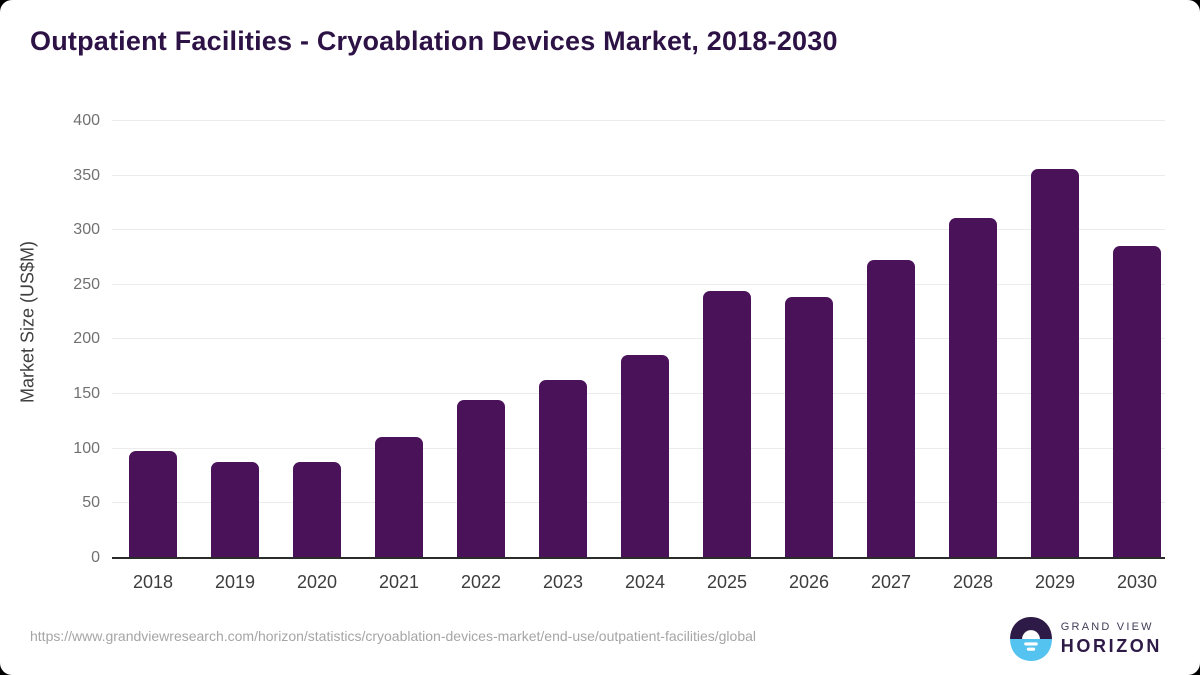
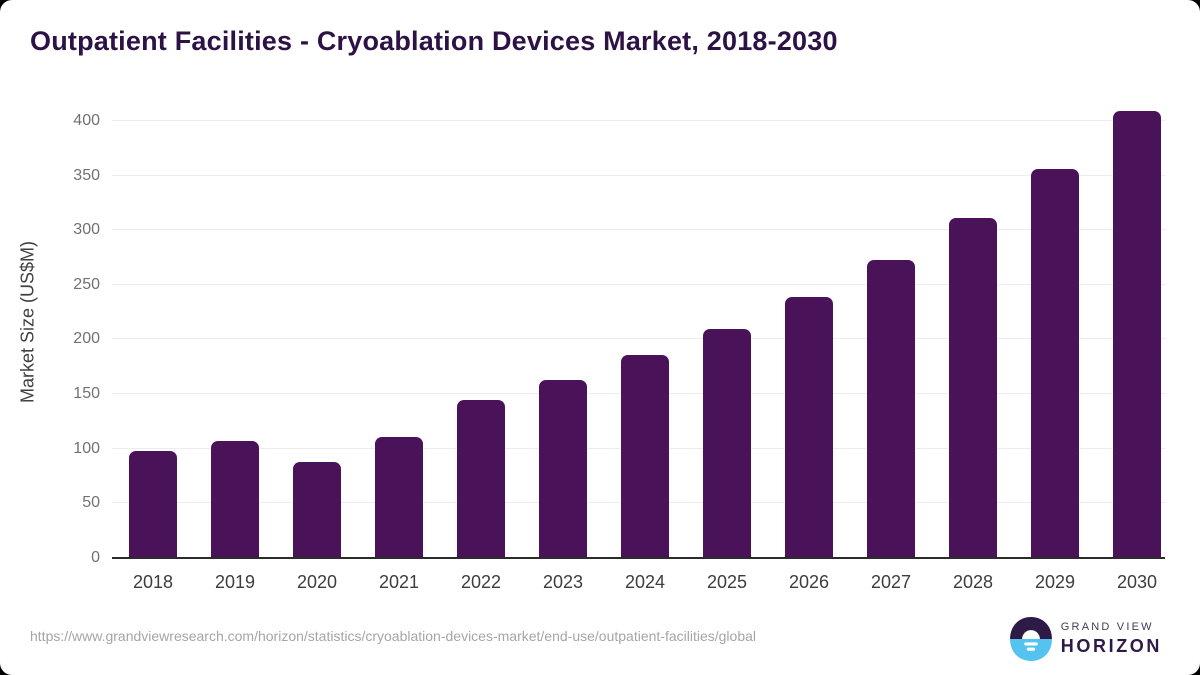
2019: 88 -> 107
2025: 244 -> 210
2030: 286 -> 409
